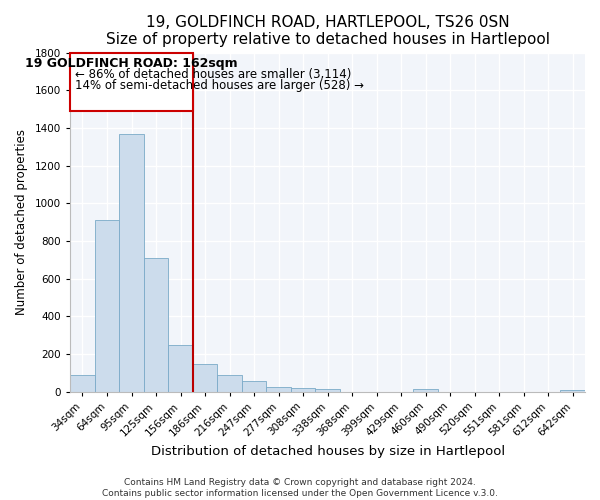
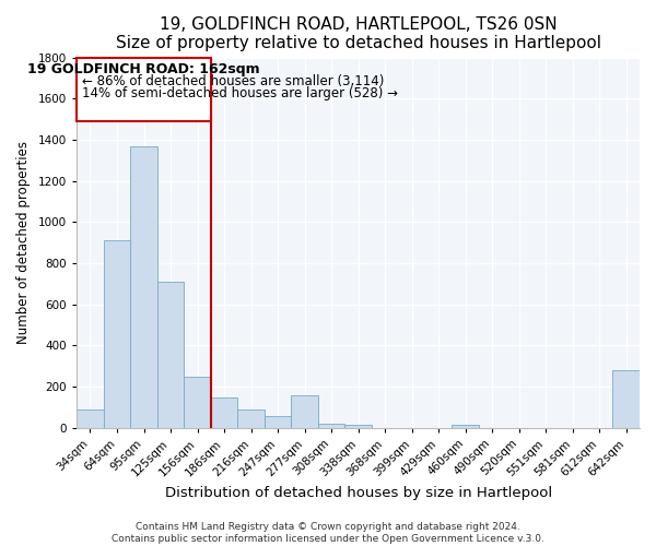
277sqm: 20 -> 160
642sqm: 10 -> 280
